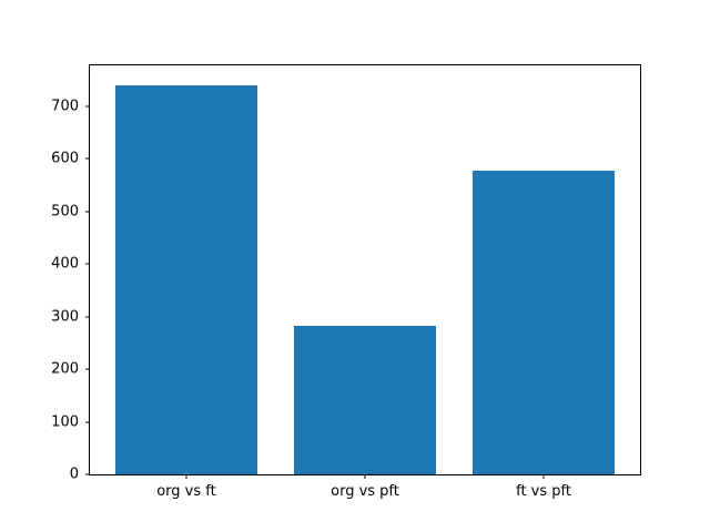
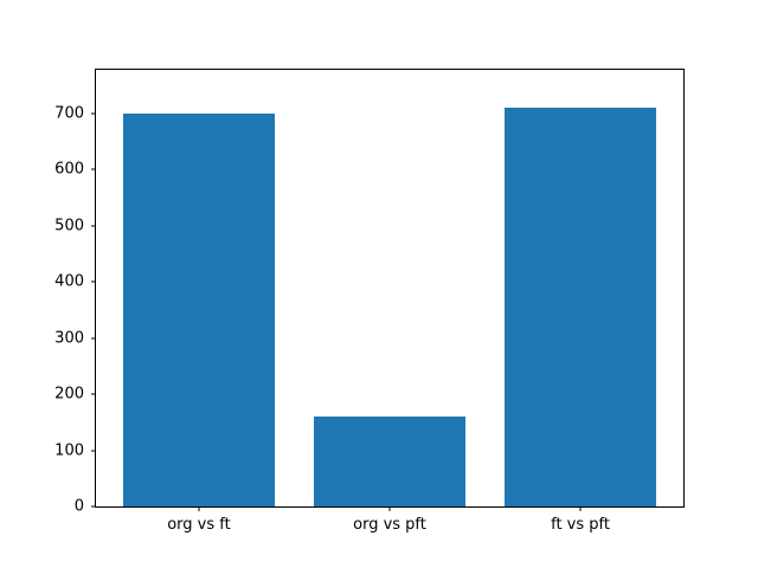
org vs ft: 740 -> 700
org vs pft: 280 -> 160
ft vs pft: 580 -> 710
